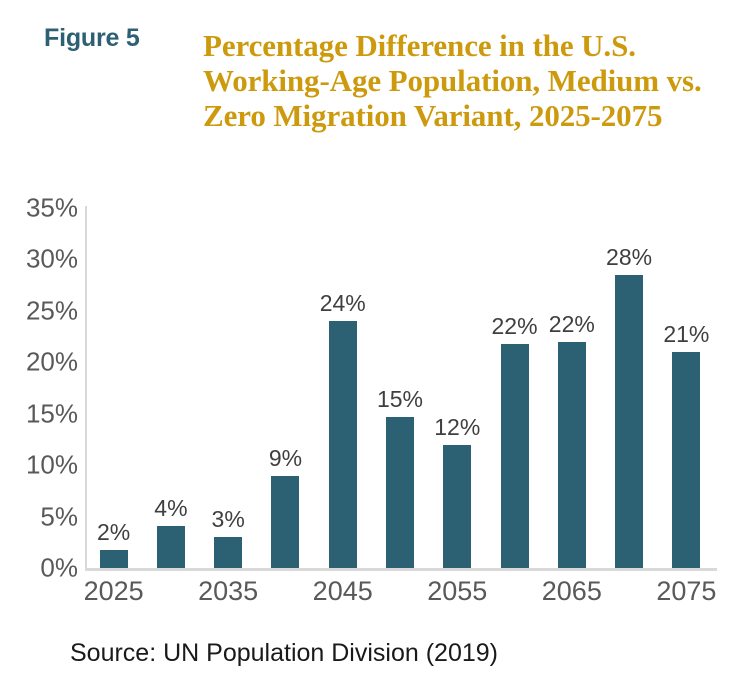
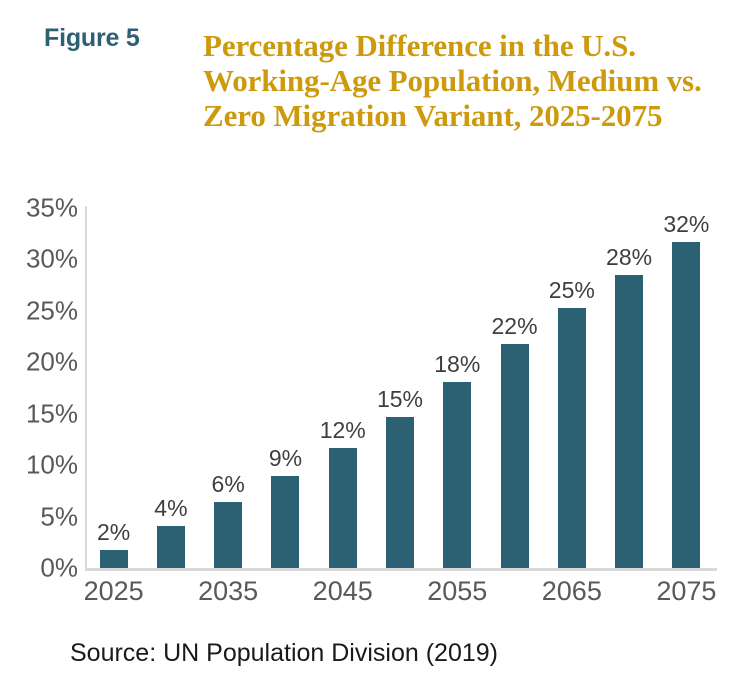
2035: 3% -> 6%
2045: 24% -> 12%
2055: 12% -> 18%
2065: 22% -> 25%
2075: 21% -> 32%
